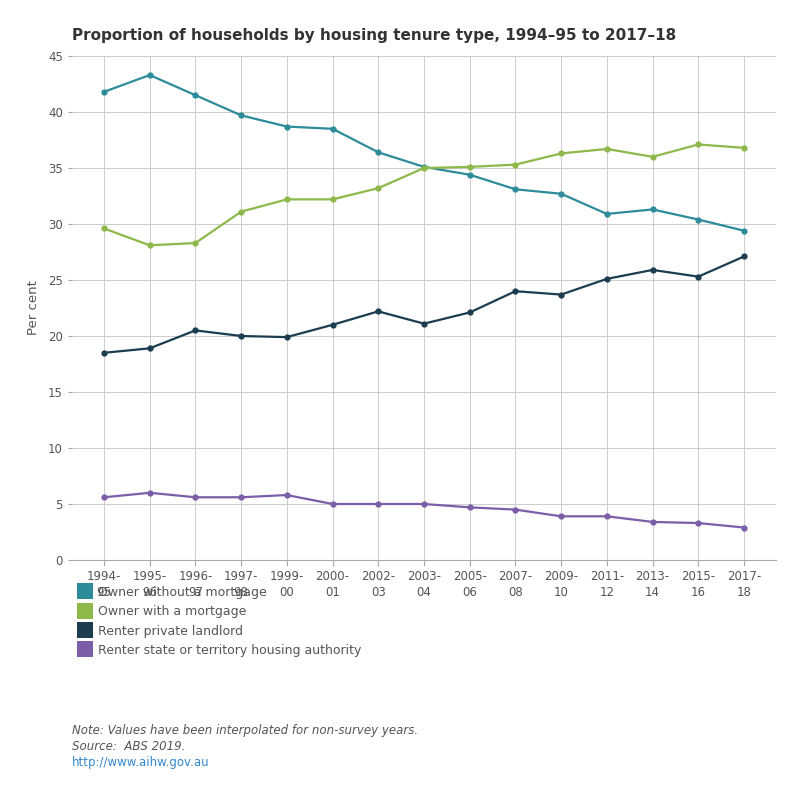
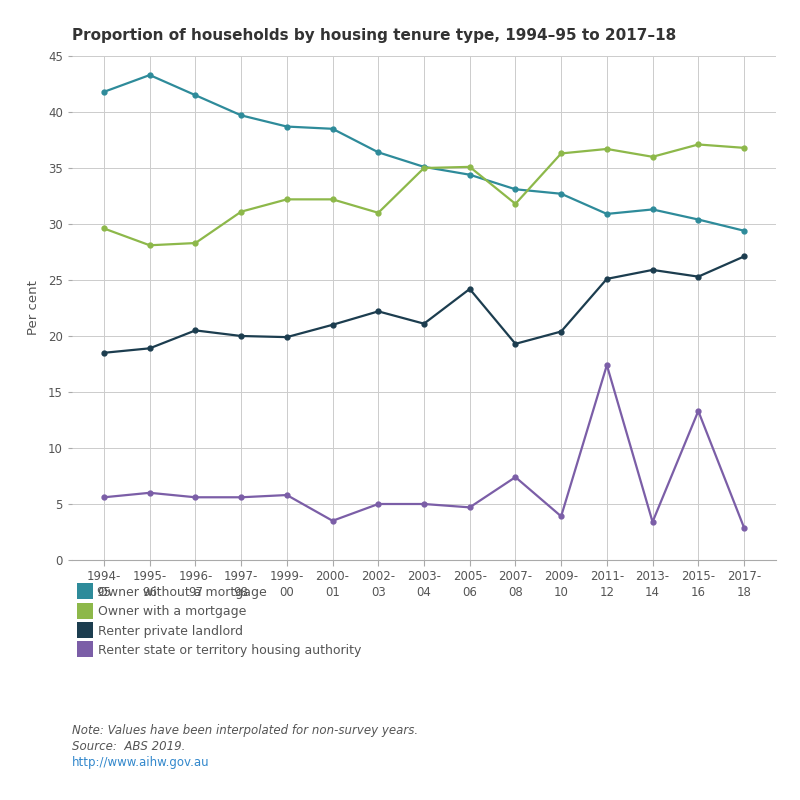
Renter state or territory housing authority/2000- 01: 5.0 -> 3.5
Owner with a mortgage/2002- 03: 33.2 -> 31.0
Renter private landlord/2005- 06: 22.1 -> 24.2
Owner with a mortgage/2007- 08: 35.3 -> 31.8
Renter private landlord/2007- 08: 24.0 -> 19.3
Renter state or territory housing authority/2007- 08: 4.5 -> 7.4
Renter private landlord/2009- 10: 23.7 -> 20.4
Renter state or territory housing authority/2011- 12: 3.9 -> 17.4
Renter state or territory housing authority/2015- 16: 3.3 -> 13.3
